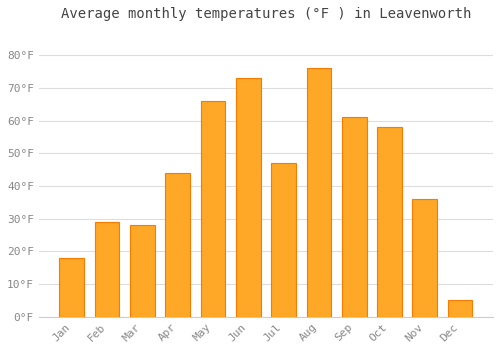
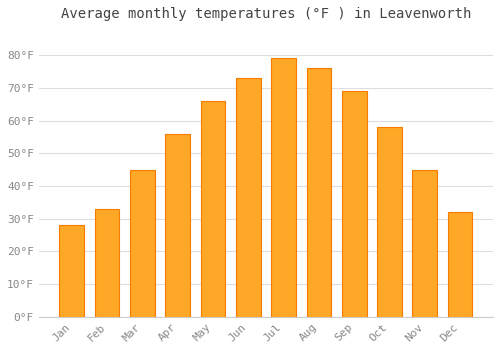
Jan: 18°F -> 28°F
Feb: 29°F -> 33°F
Mar: 28°F -> 45°F
Apr: 44°F -> 56°F
Jul: 47°F -> 79°F
Sep: 61°F -> 69°F
Nov: 36°F -> 45°F
Dec: 5°F -> 32°F
